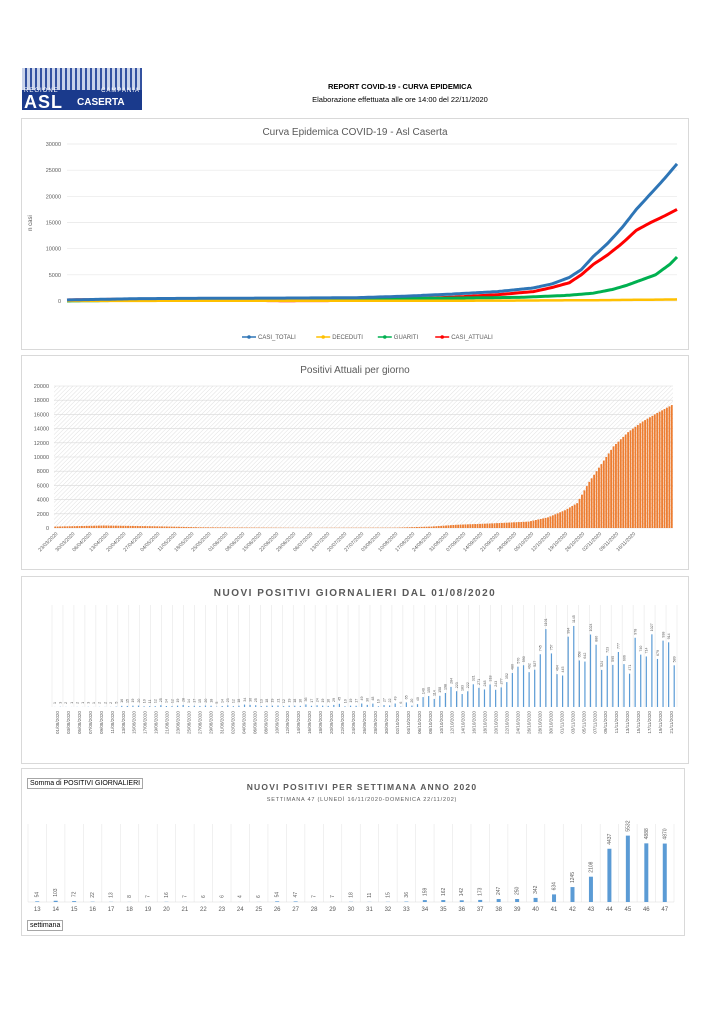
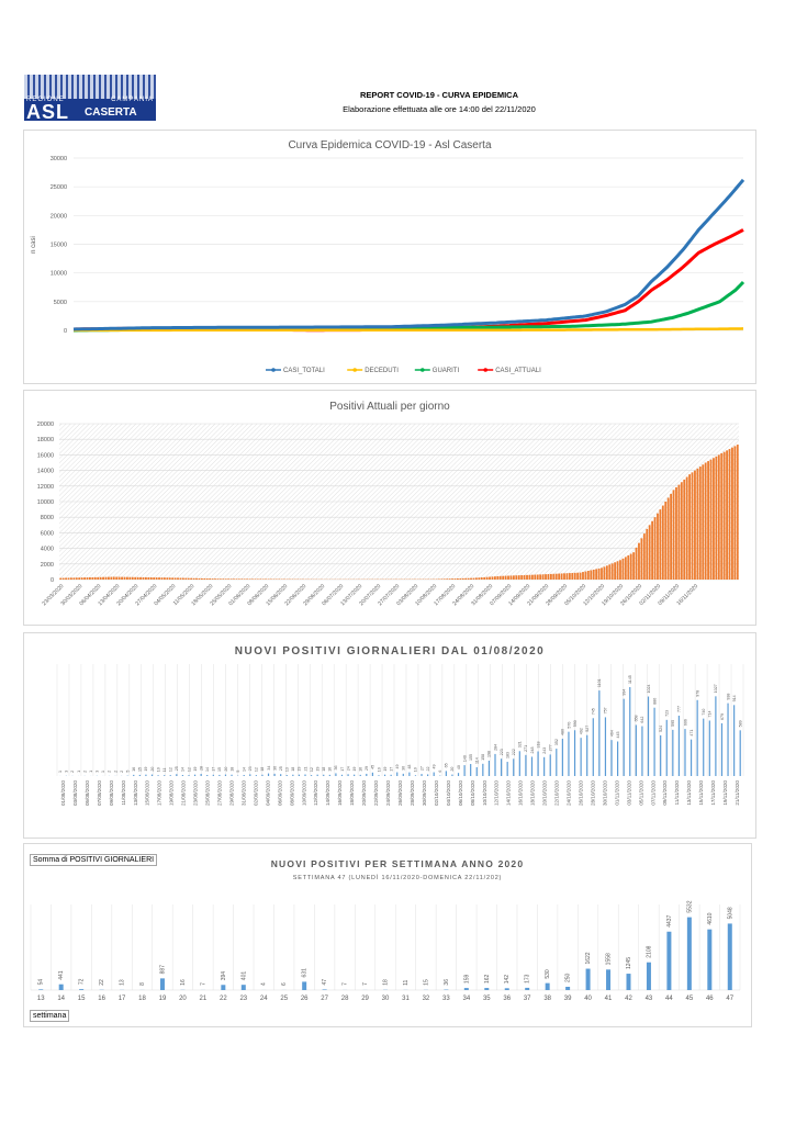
NUOVI POSITIVI PER SETTIMANA ANNO 2020/14: 103 -> 441
NUOVI POSITIVI PER SETTIMANA ANNO 2020/19: 7 -> 887
NUOVI POSITIVI PER SETTIMANA ANNO 2020/22: 6 -> 394
NUOVI POSITIVI PER SETTIMANA ANNO 2020/23: 6 -> 401
NUOVI POSITIVI PER SETTIMANA ANNO 2020/26: 54 -> 631
NUOVI POSITIVI PER SETTIMANA ANNO 2020/38: 247 -> 530
NUOVI POSITIVI PER SETTIMANA ANNO 2020/40: 342 -> 1622
NUOVI POSITIVI PER SETTIMANA ANNO 2020/41: 634 -> 1558
NUOVI POSITIVI PER SETTIMANA ANNO 2020/46: 4888 -> 4610
NUOVI POSITIVI PER SETTIMANA ANNO 2020/47: 4870 -> 5048
